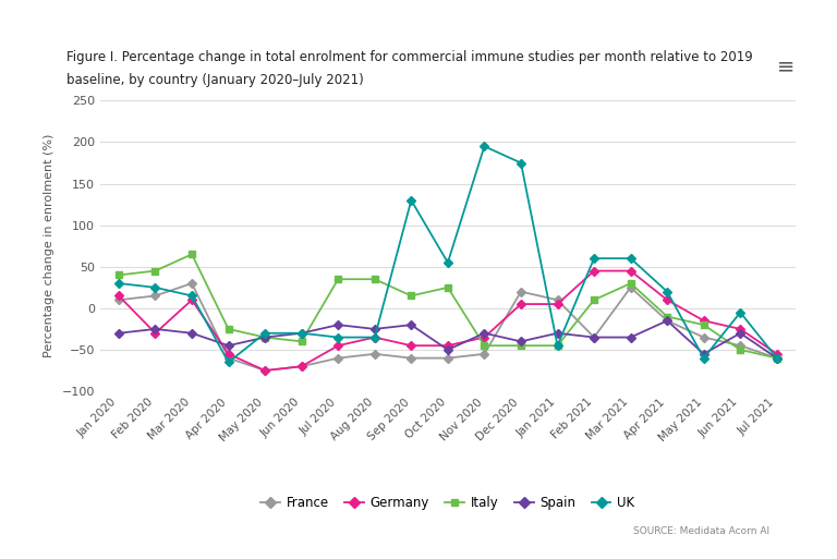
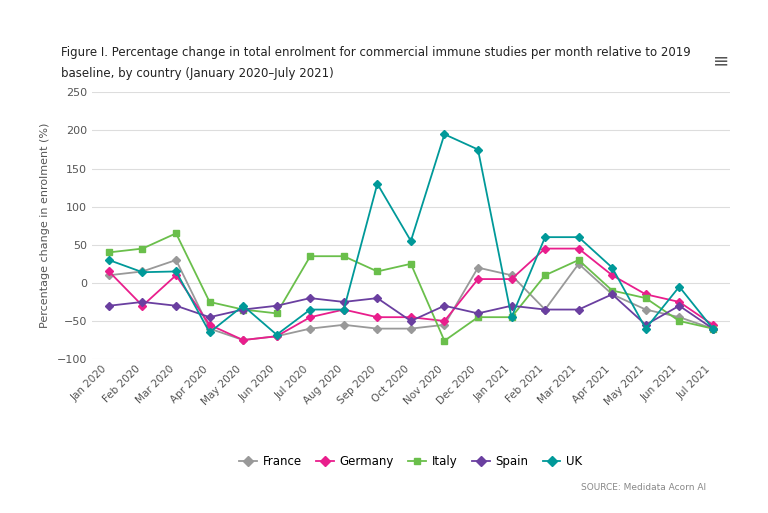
UK/Feb 2020: 25 -> 14
UK/Jun 2020: -30 -> -68
Germany/Nov 2020: -35 -> -50
Italy/Nov 2020: -45 -> -76
